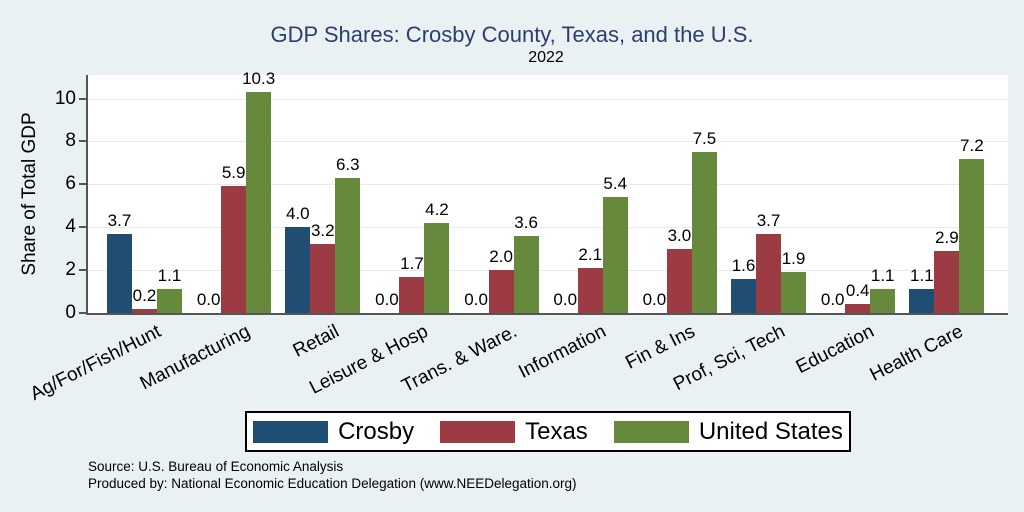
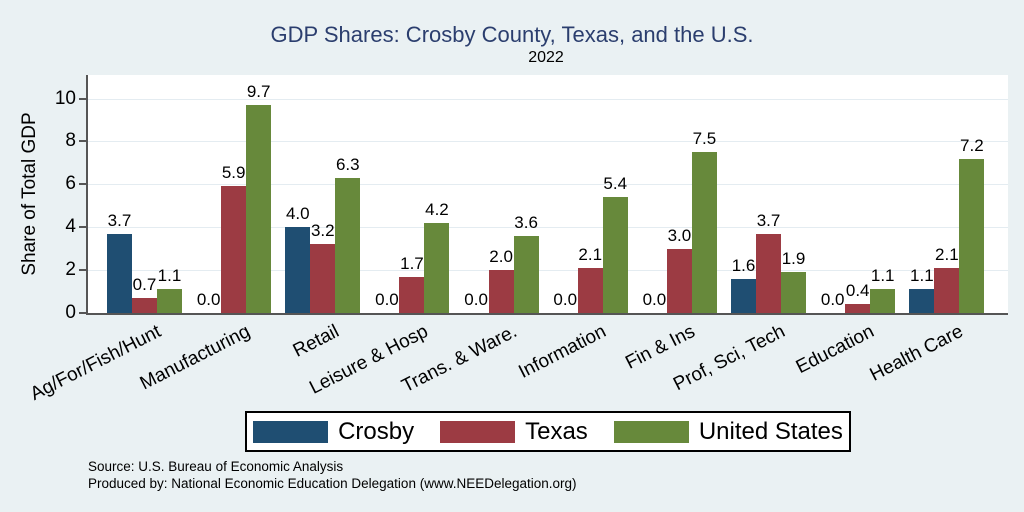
Texas/Ag/For/Fish/Hunt: 0.2 -> 0.7
United States/Manufacturing: 10.3 -> 9.7
Texas/Health Care: 2.9 -> 2.1
